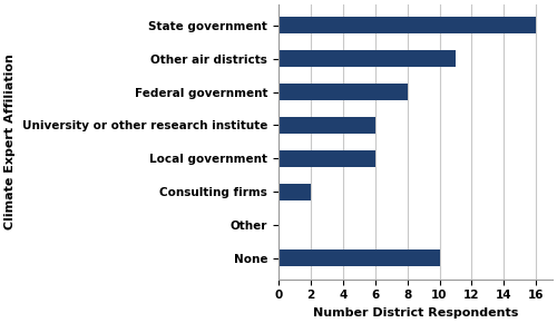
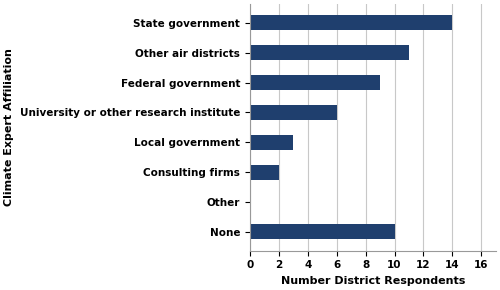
State government: 16 -> 14
Federal government: 8 -> 9
Local government: 6 -> 3
